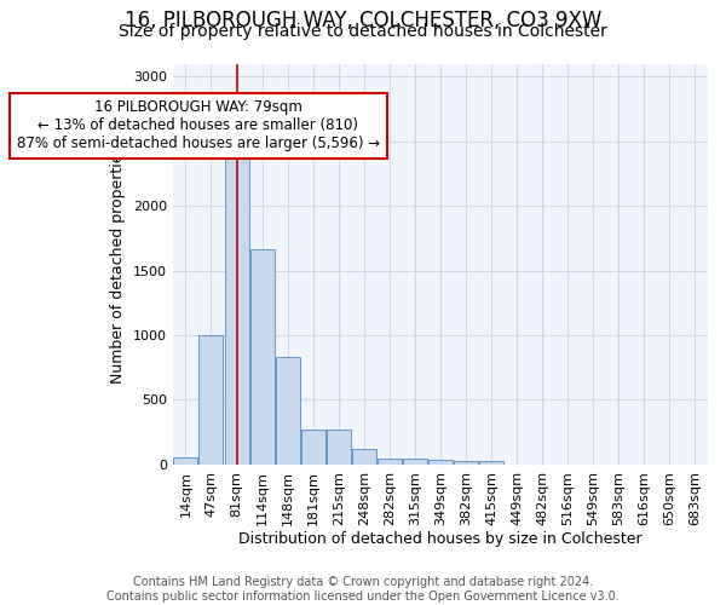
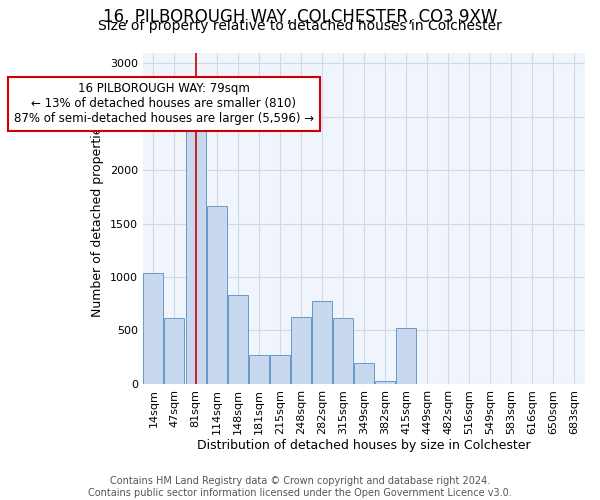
14sqm: 60 -> 1040
47sqm: 1000 -> 620
248sqm: 120 -> 630
282sqm: 50 -> 780
315sqm: 50 -> 620
349sqm: 40 -> 200
415sqm: 30 -> 520
